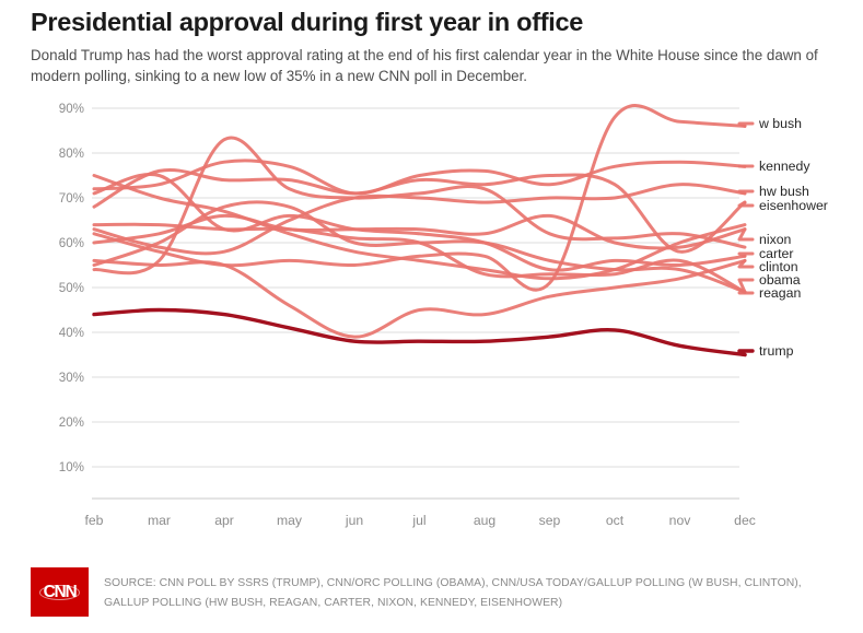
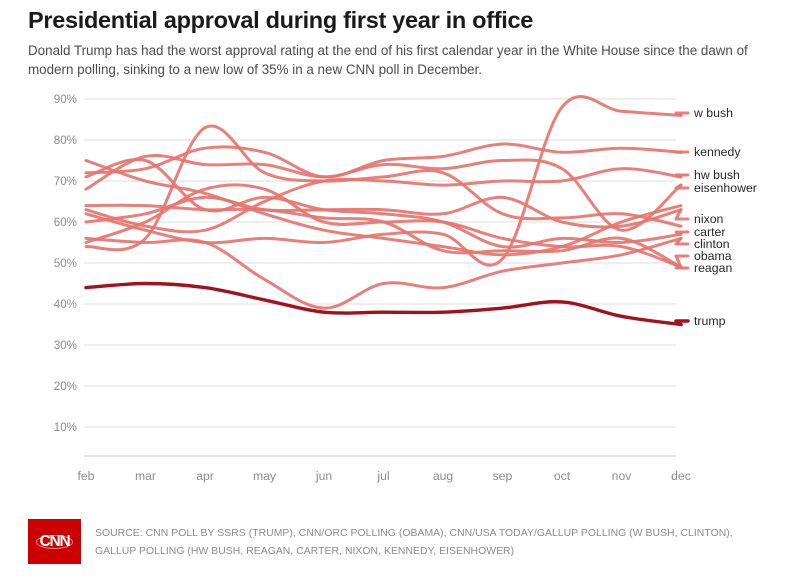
kennedy/sep: 73% -> 79%
